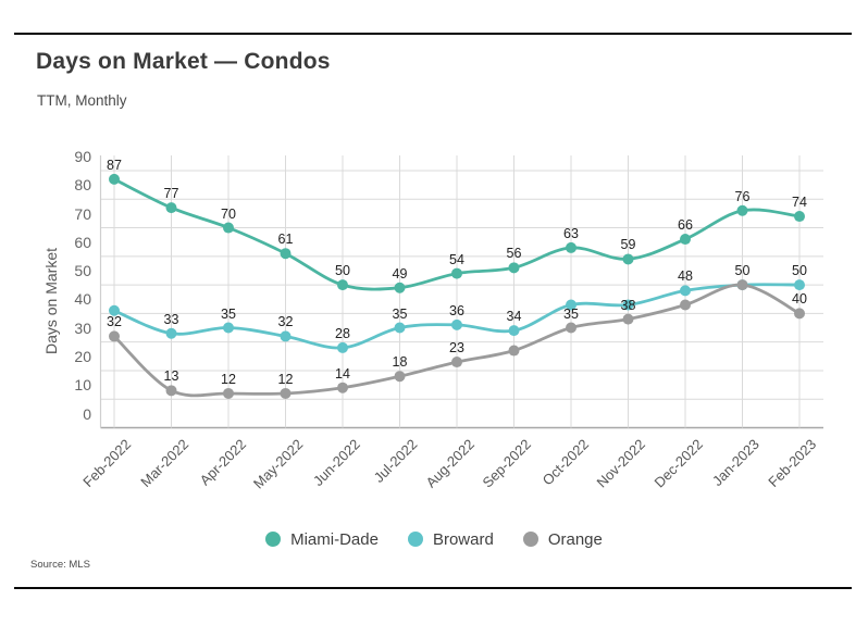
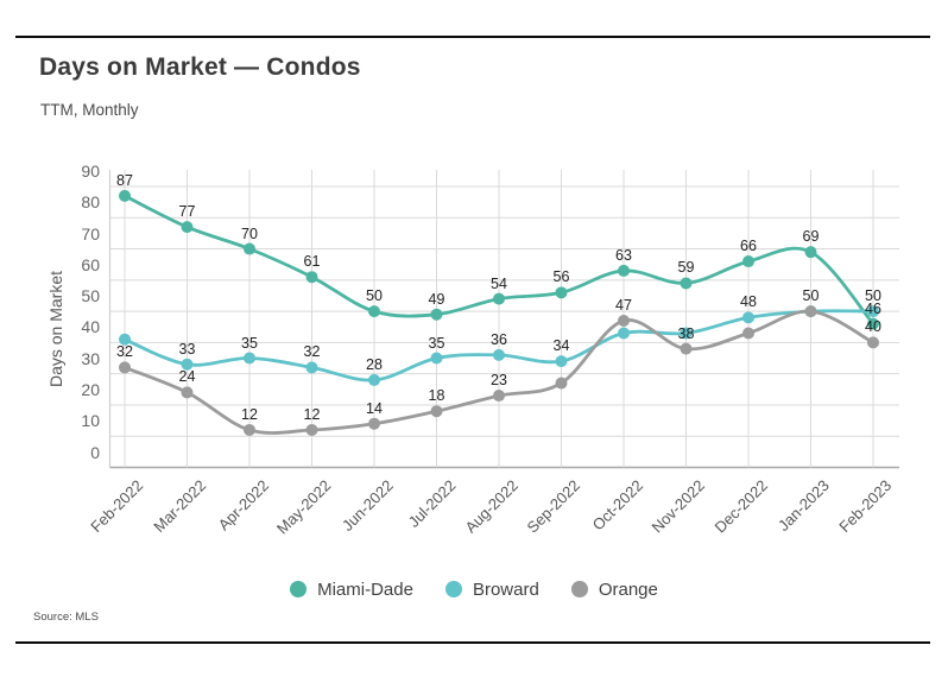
Orange/Mar-2022: 13 -> 24
Orange/Oct-2022: 35 -> 47
Miami-Dade/Jan-2023: 76 -> 69
Miami-Dade/Feb-2023: 74 -> 46
